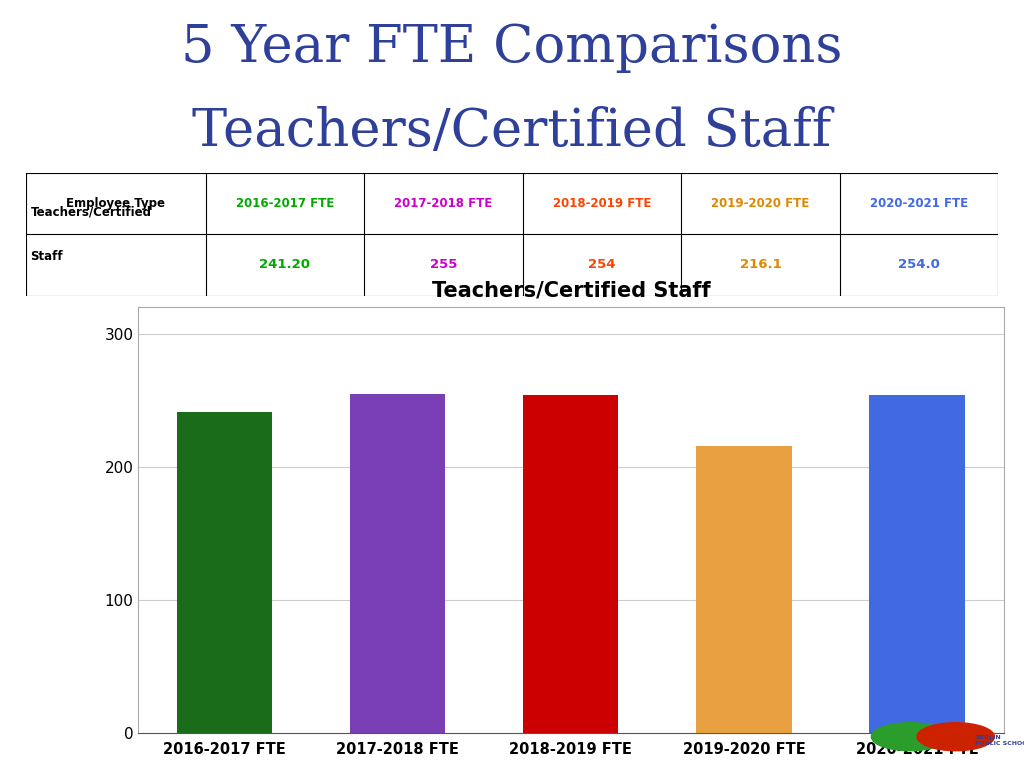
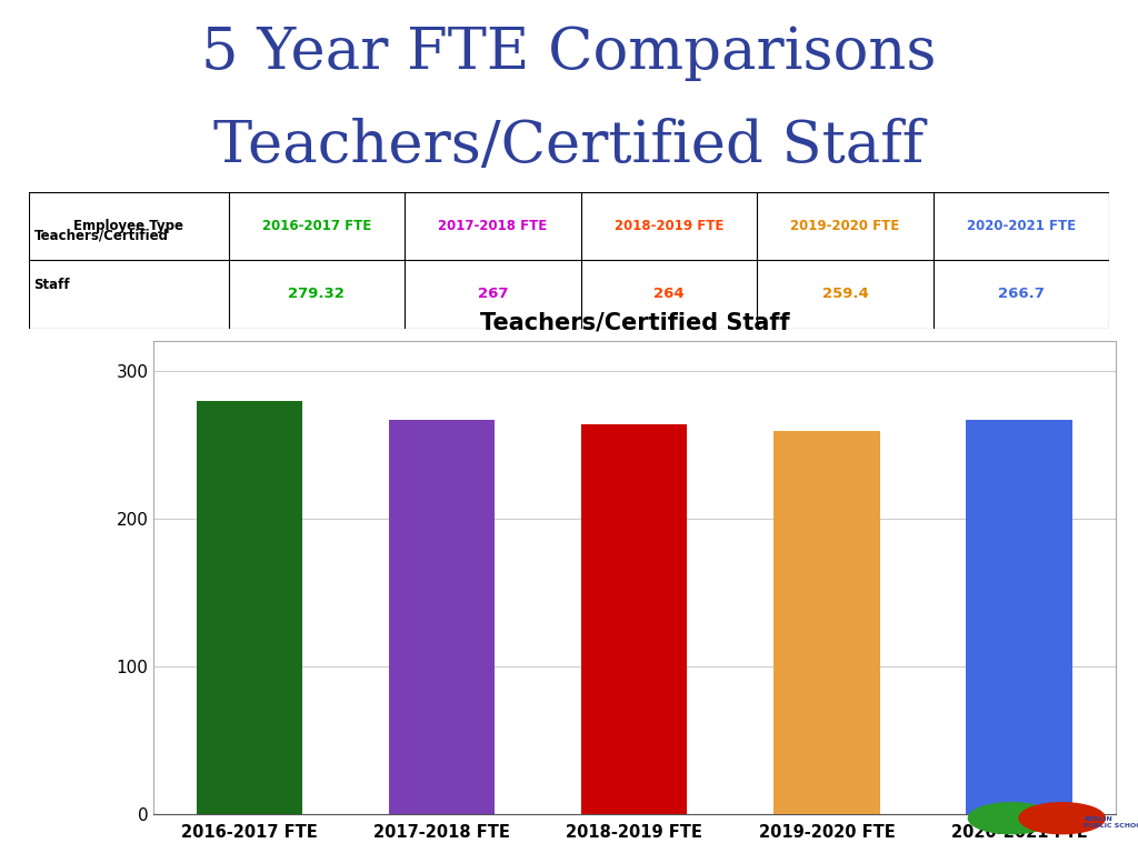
2016-2017 FTE: 241.20 -> 279.32
2017-2018 FTE: 255 -> 267
2018-2019 FTE: 254 -> 264
2019-2020 FTE: 216.1 -> 259.4
2020-2021 FTE: 254.0 -> 266.7
